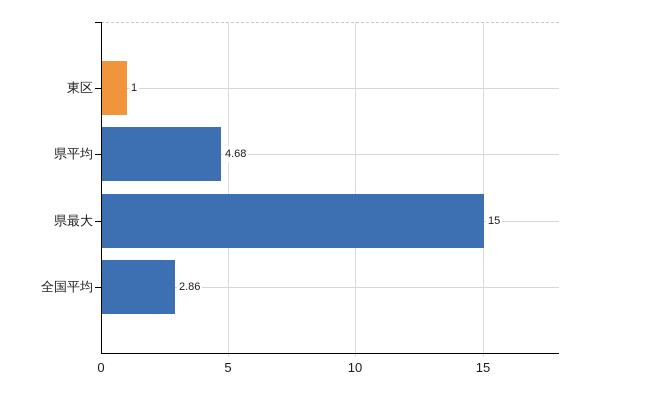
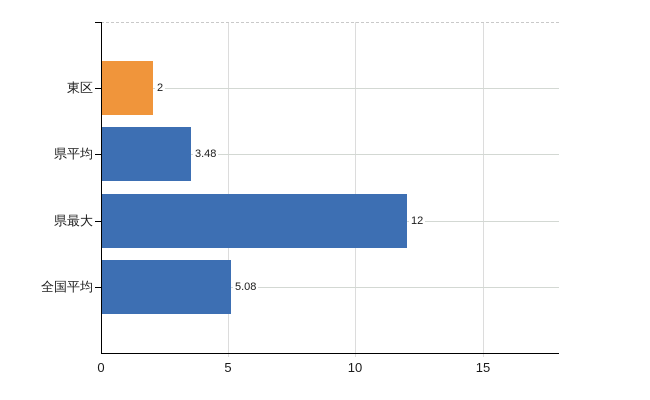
東区: 1 -> 2
県平均: 4.68 -> 3.48
県最大: 15 -> 12
全国平均: 2.86 -> 5.08
